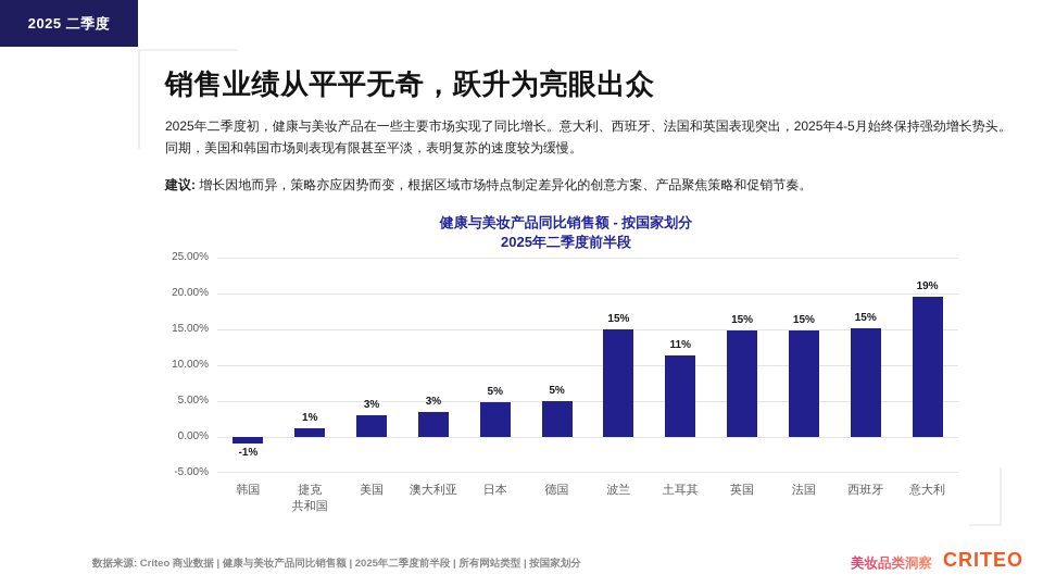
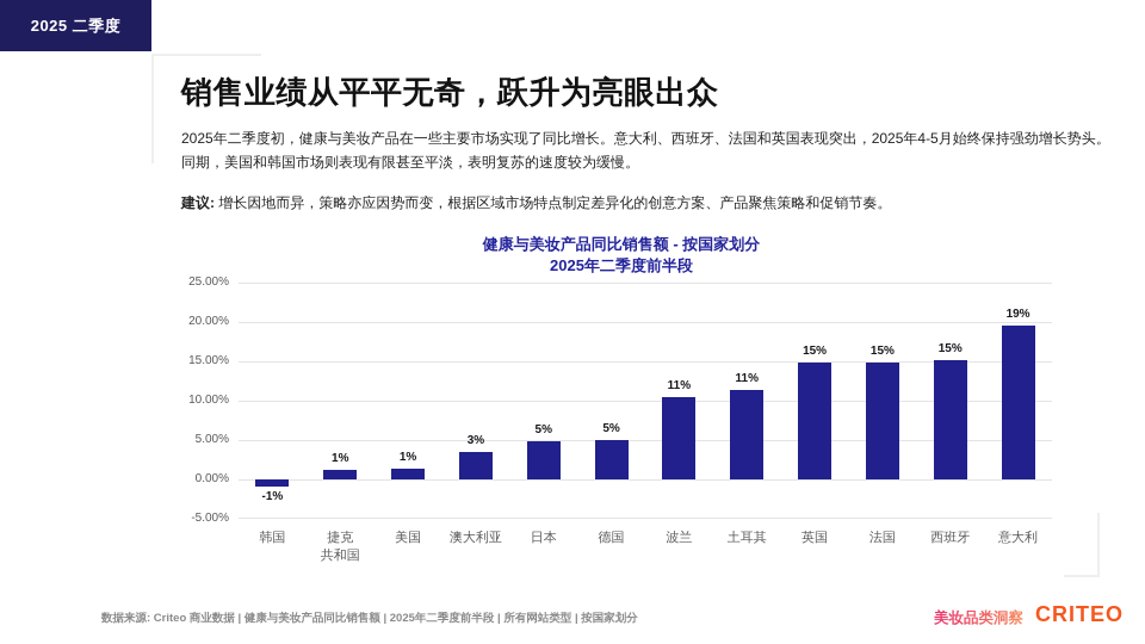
美国: 3% -> 1%
波兰: 15% -> 11%
